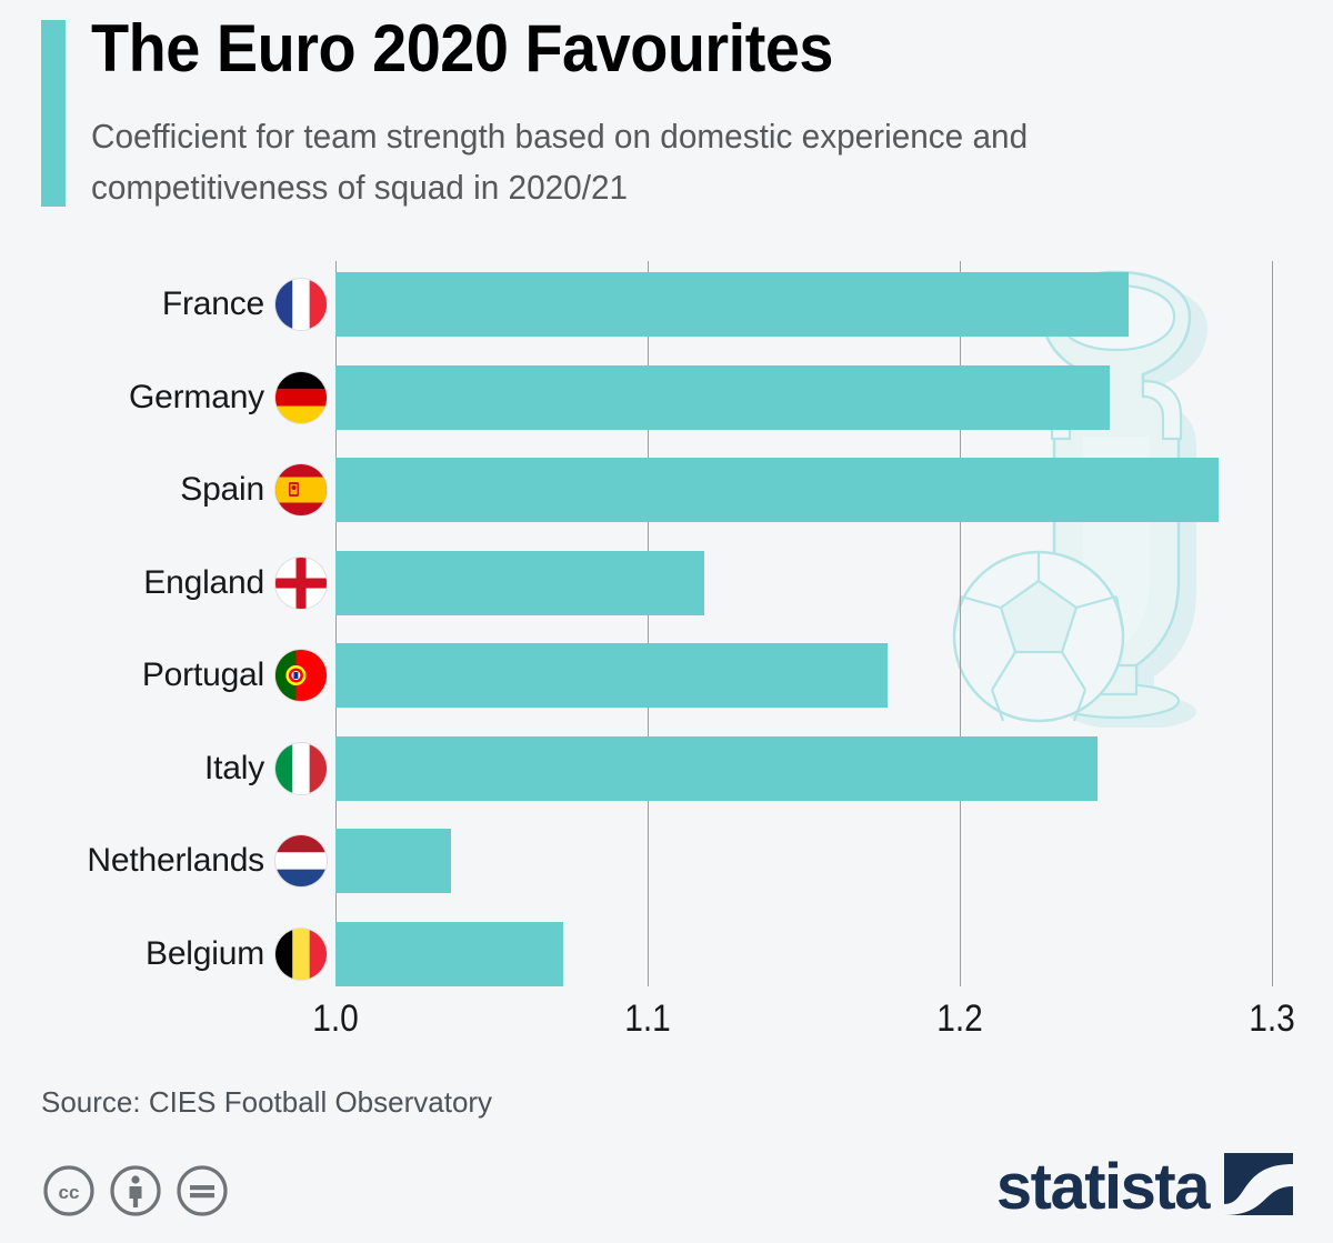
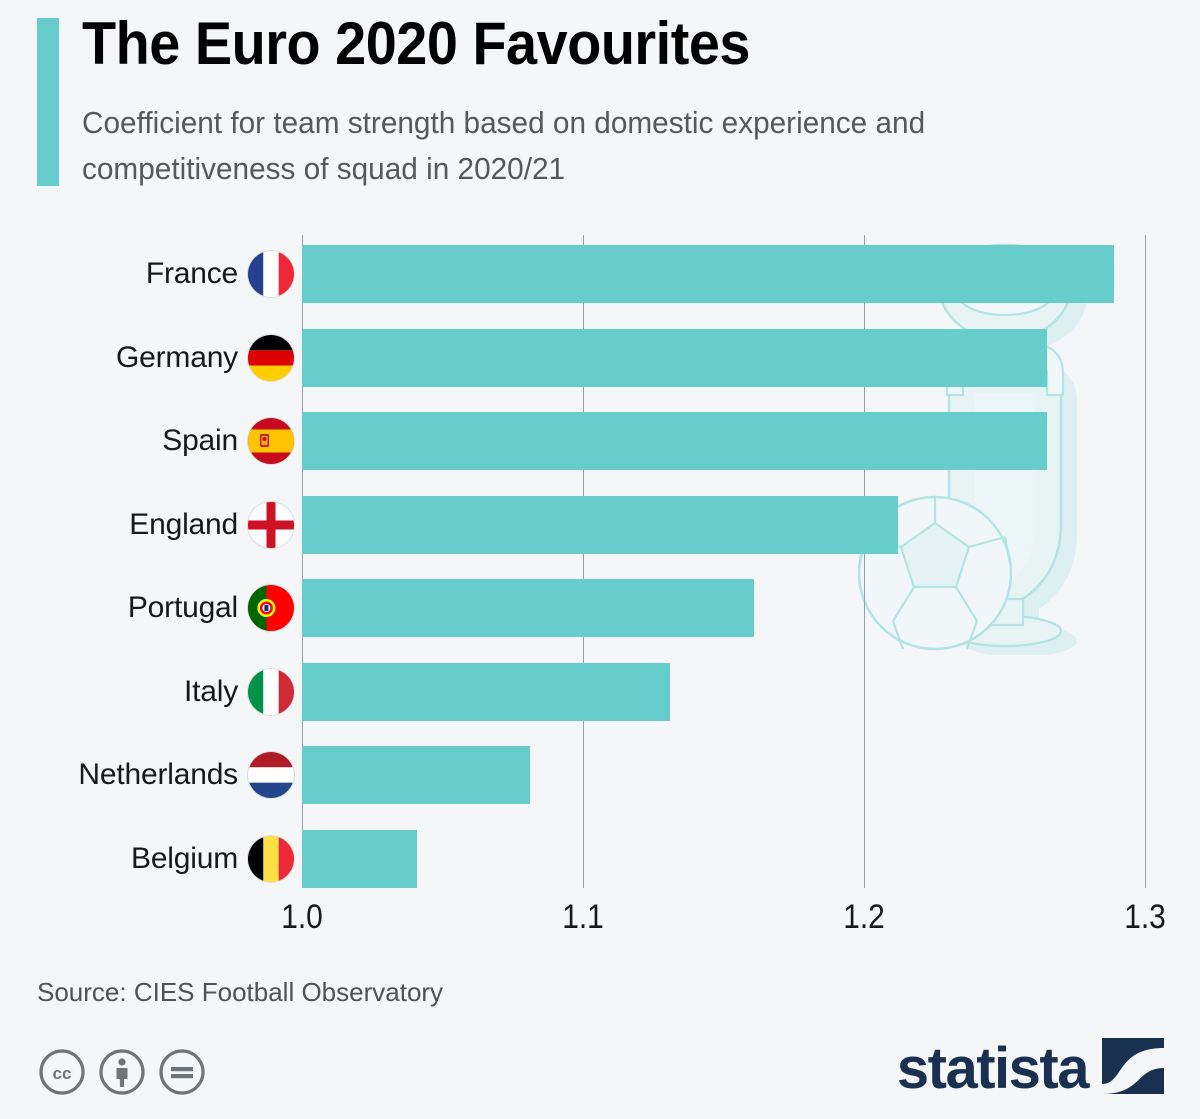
France: 1.254 -> 1.289
Germany: 1.248 -> 1.265
Spain: 1.283 -> 1.265
England: 1.118 -> 1.212
Portugal: 1.177 -> 1.161
Italy: 1.244 -> 1.131
Netherlands: 1.037 -> 1.081
Belgium: 1.073 -> 1.041
